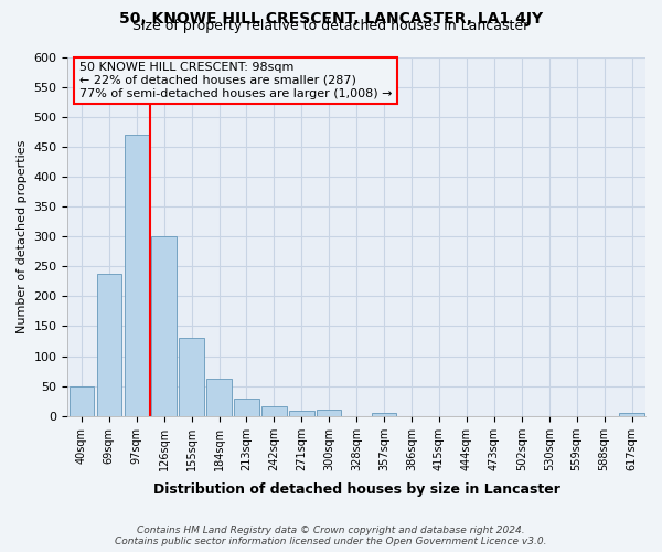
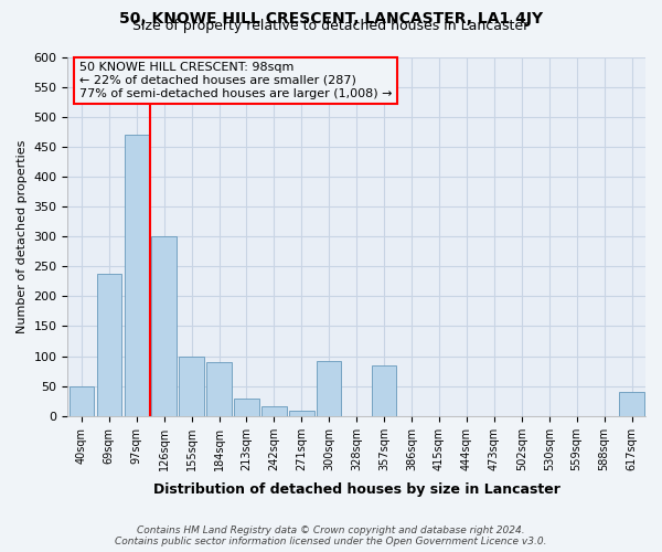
155sqm: 130 -> 100
184sqm: 63 -> 90
300sqm: 10 -> 92
357sqm: 5 -> 84
617sqm: 5 -> 40
